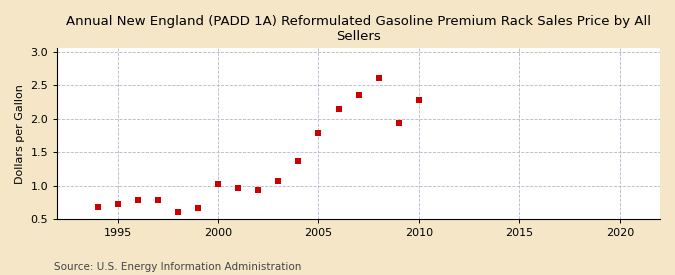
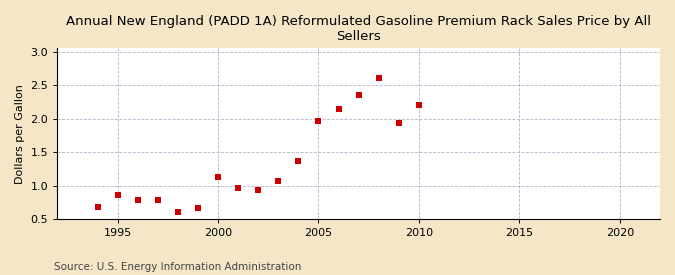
1995: 0.72 -> 0.86
2000: 1.03 -> 1.12
2005: 1.79 -> 1.96
2010: 2.28 -> 2.20
